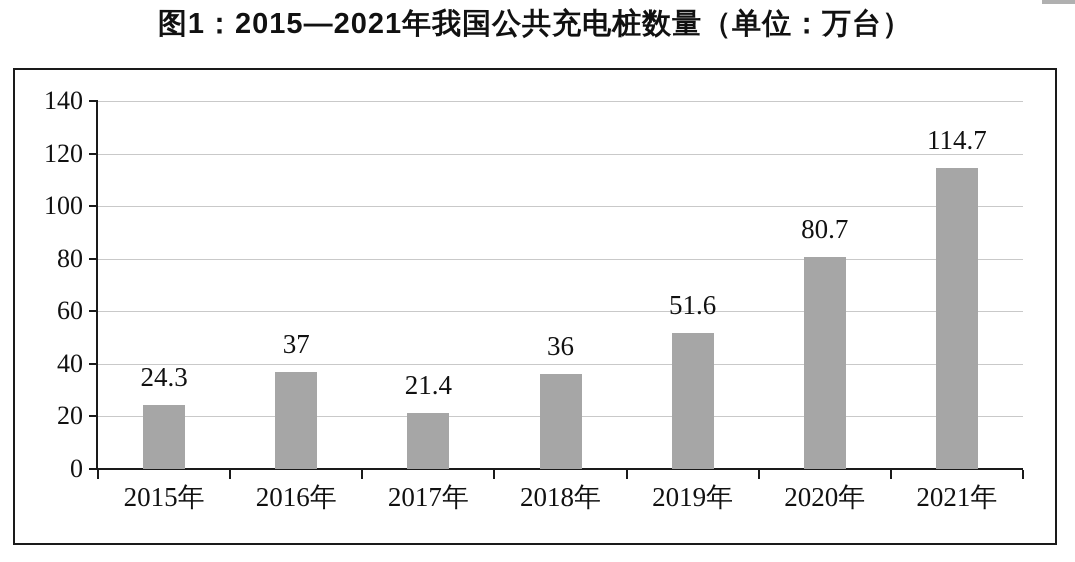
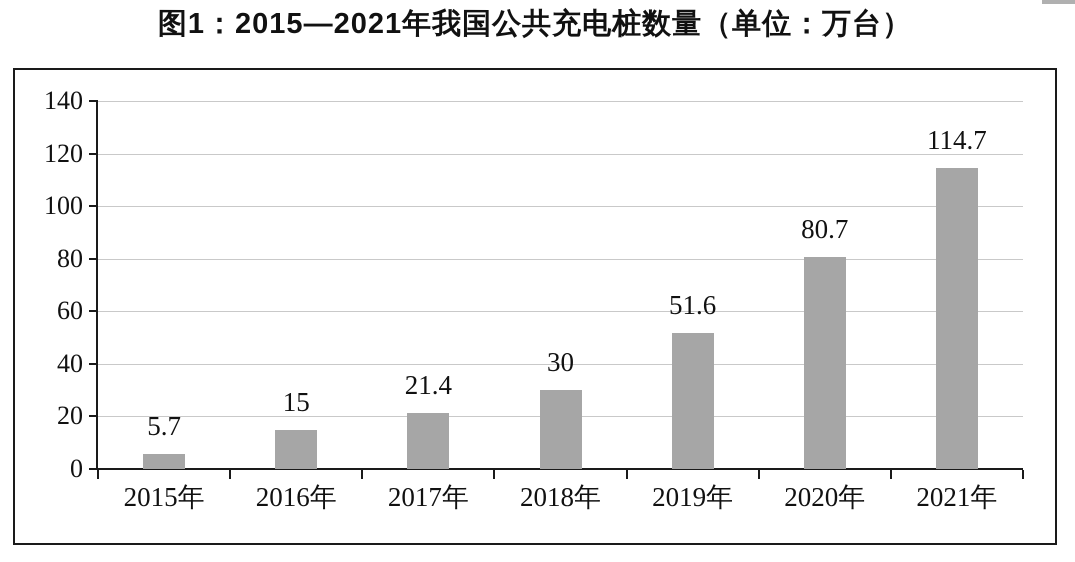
2015年: 24.3 -> 5.7
2016年: 37 -> 15
2018年: 36 -> 30
